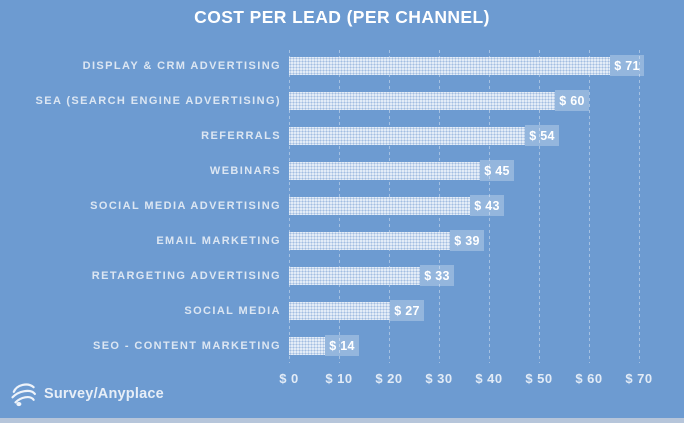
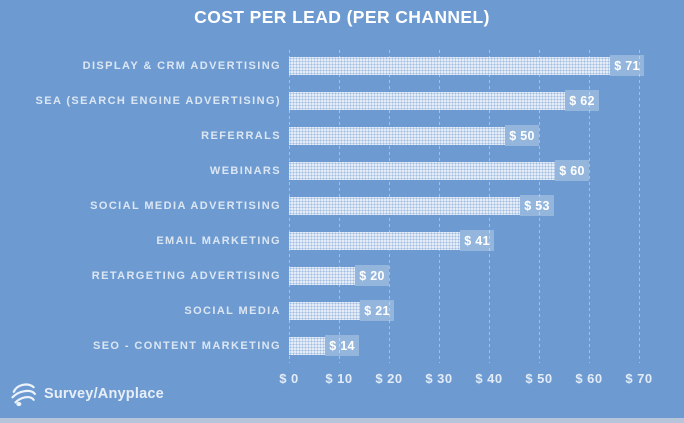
SEA (SEARCH ENGINE ADVERTISING): 60 -> 62
REFERRALS: 54 -> 50
WEBINARS: 45 -> 60
SOCIAL MEDIA ADVERTISING: 43 -> 53
EMAIL MARKETING: 39 -> 41
RETARGETING ADVERTISING: 33 -> 20
SOCIAL MEDIA: 27 -> 21
